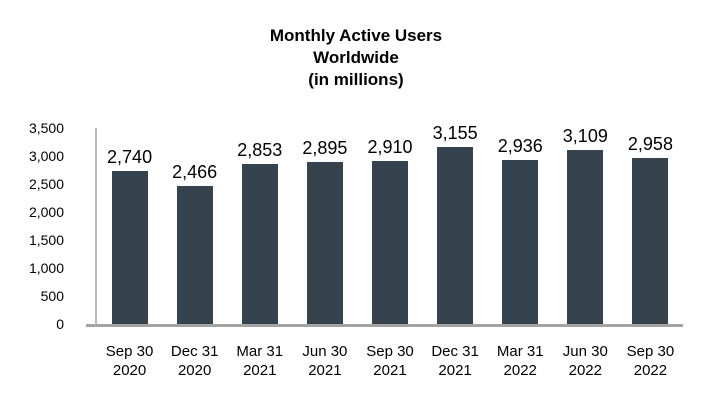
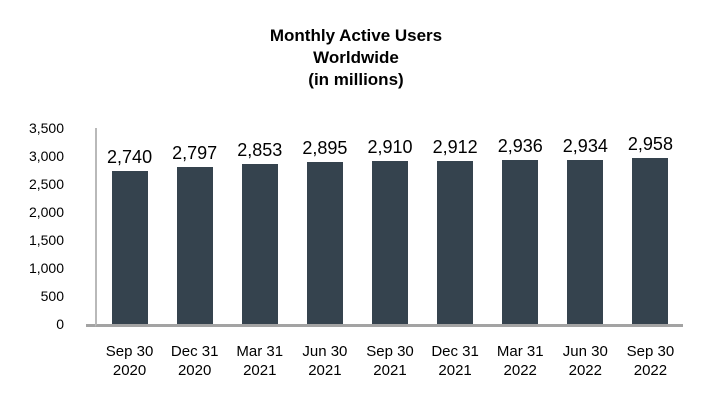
Dec 31 2020: 2,466 -> 2,797
Dec 31 2021: 3,155 -> 2,912
Jun 30 2022: 3,109 -> 2,934
